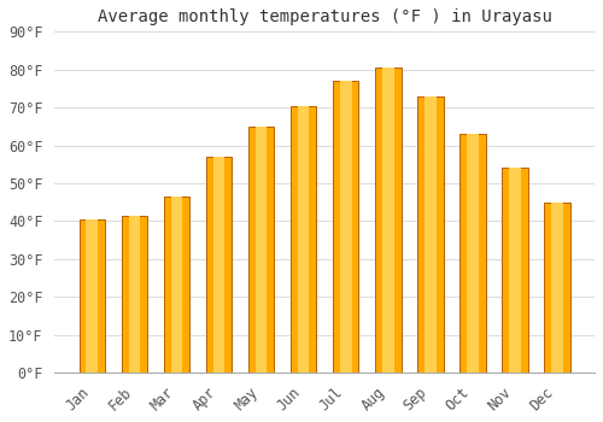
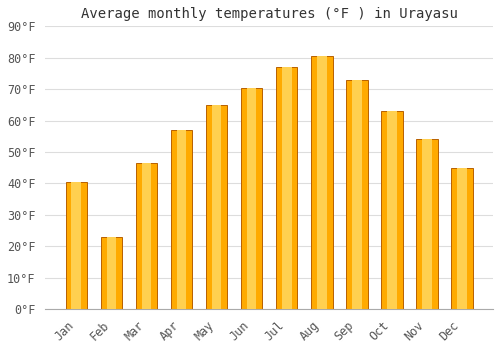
Feb: 41.5°F -> 23.0°F
